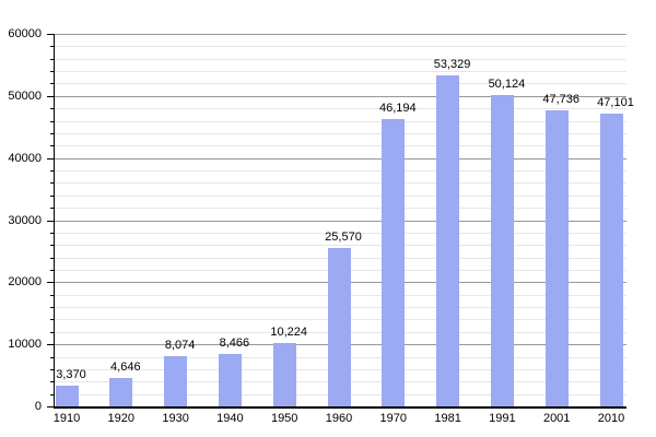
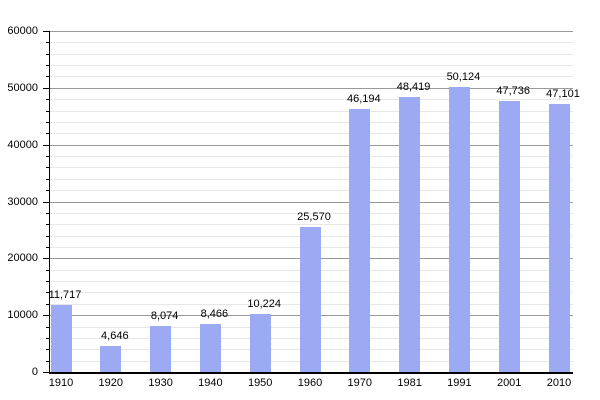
1910: 3,370 -> 11,717
1981: 53,329 -> 48,419
